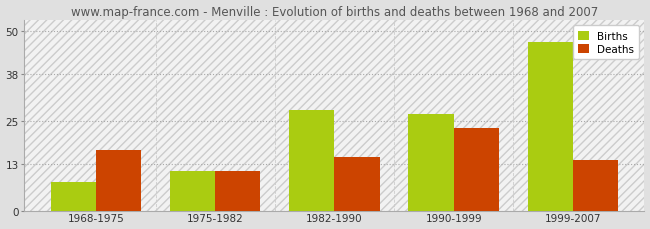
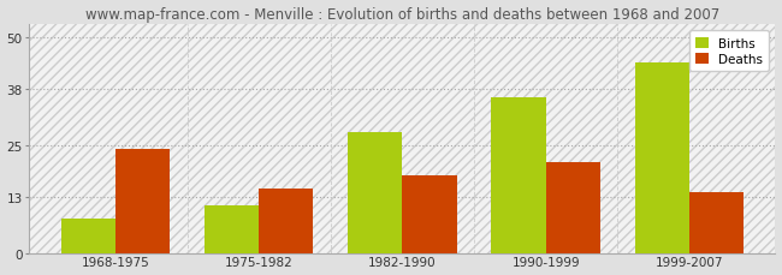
Deaths/1968-1975: 17 -> 24
Deaths/1975-1982: 11 -> 15
Deaths/1982-1990: 15 -> 18
Births/1990-1999: 27 -> 36
Deaths/1990-1999: 23 -> 21
Births/1999-2007: 47 -> 44
